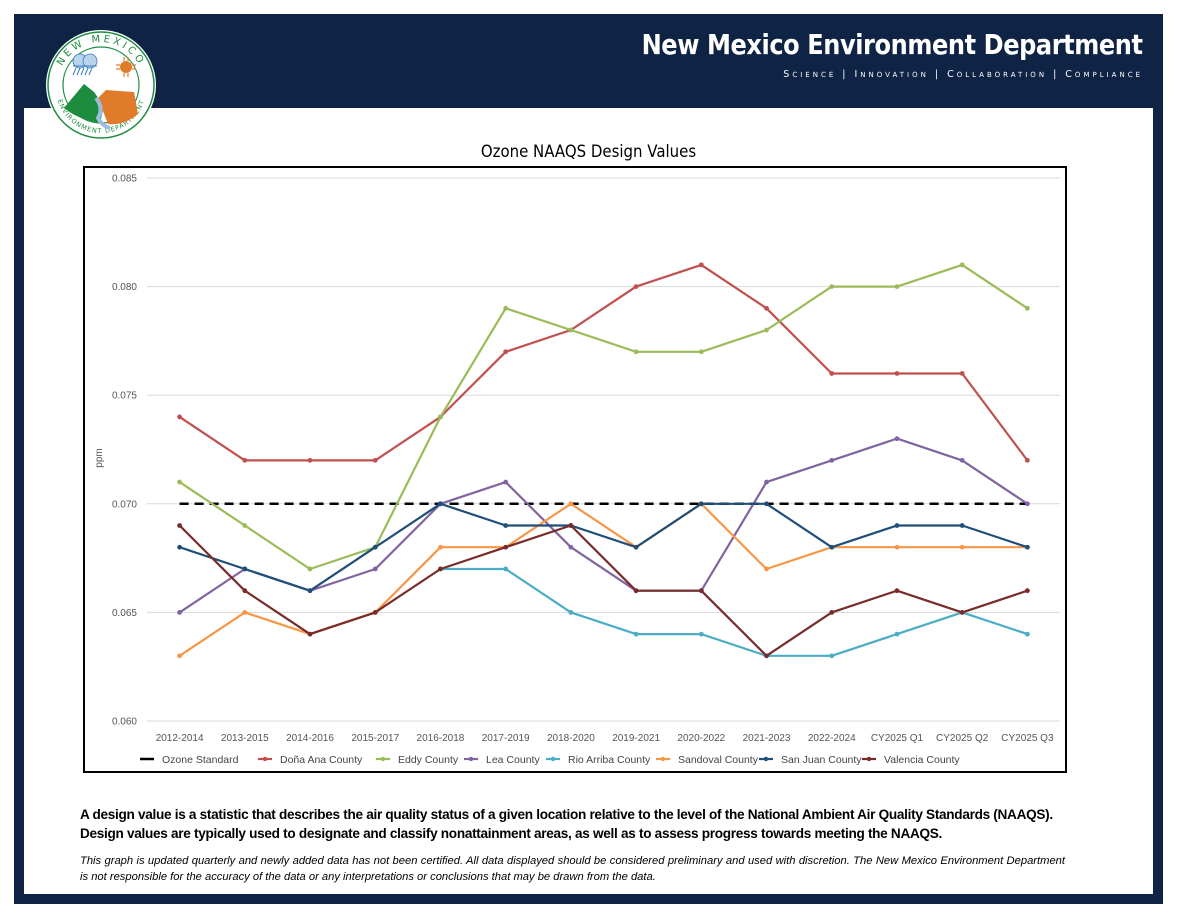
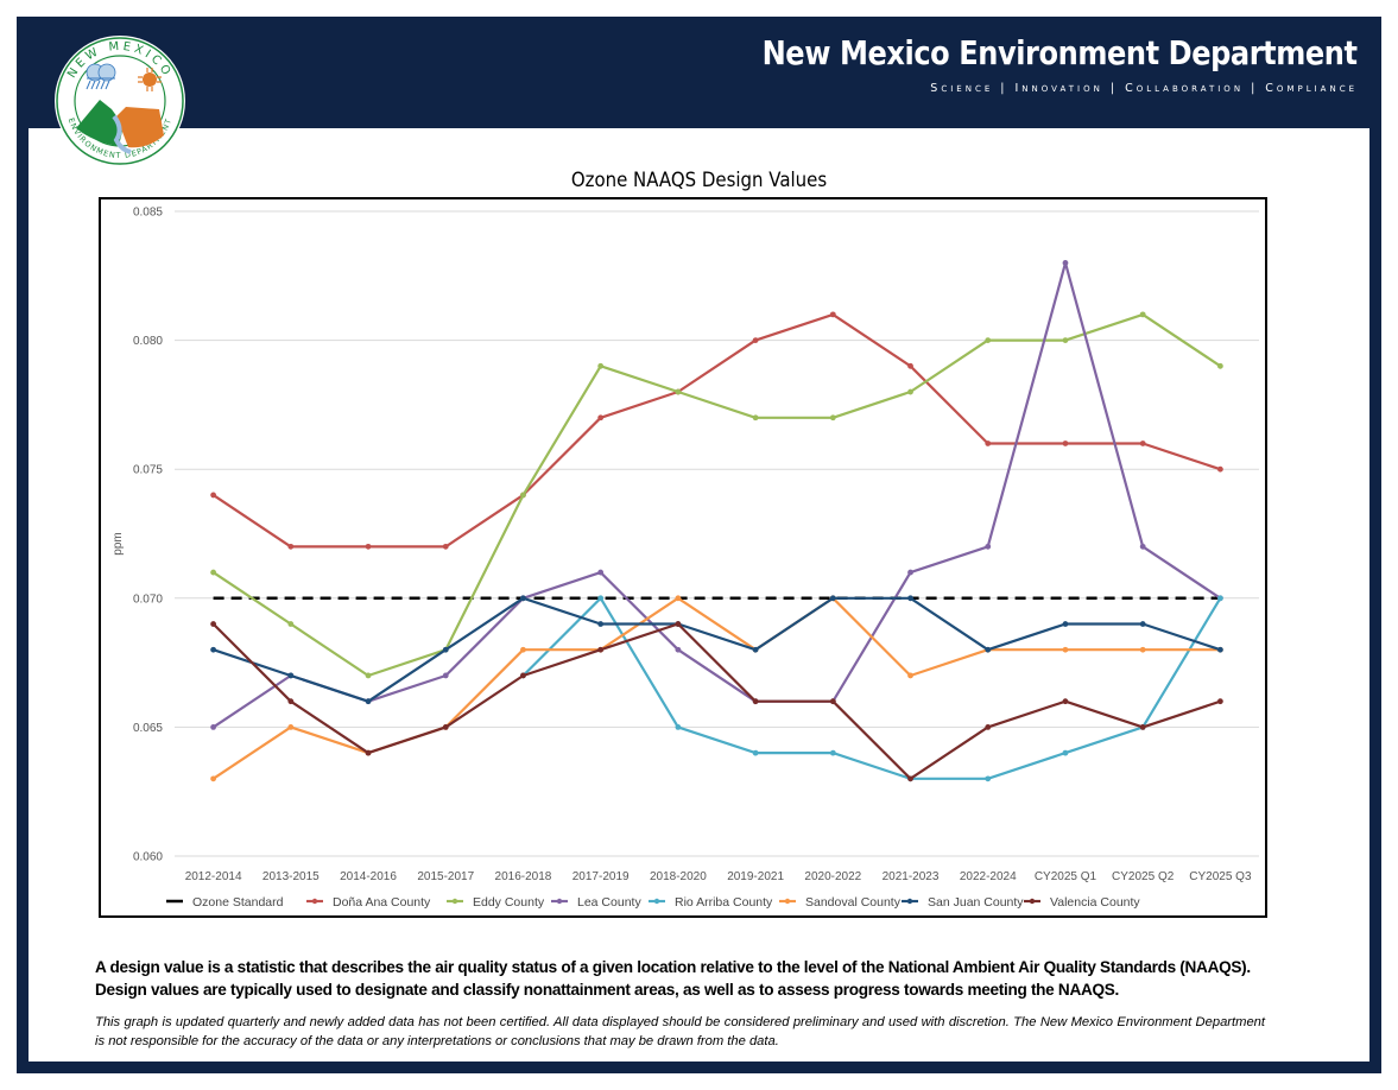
Rio Arriba County/2017-2019: 0.067 -> 0.070
Lea County/CY2025 Q1: 0.073 -> 0.083
Doña Ana County/CY2025 Q3: 0.072 -> 0.075
Rio Arriba County/CY2025 Q3: 0.064 -> 0.070
